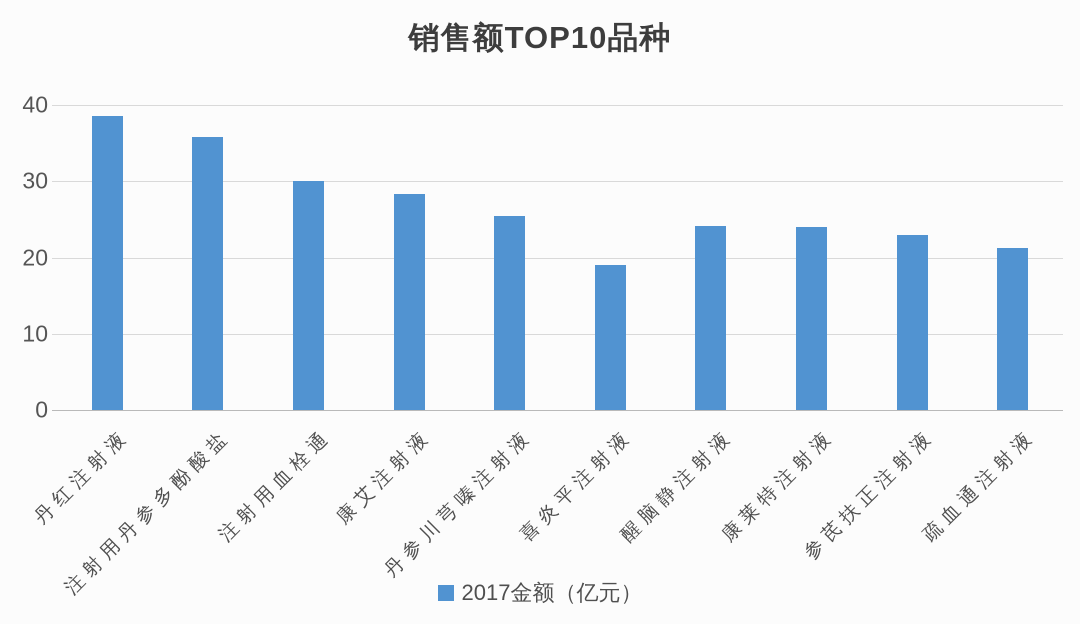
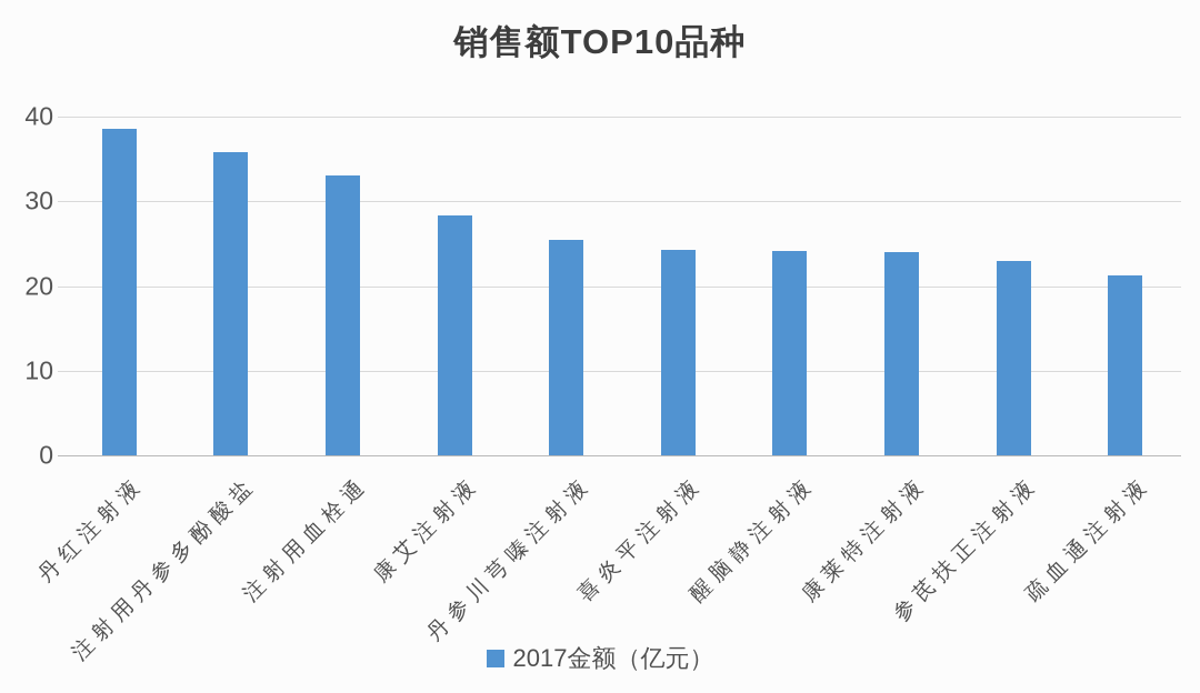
注射用血栓通: 30 -> 33
喜炎平注射液: 19 -> 24
